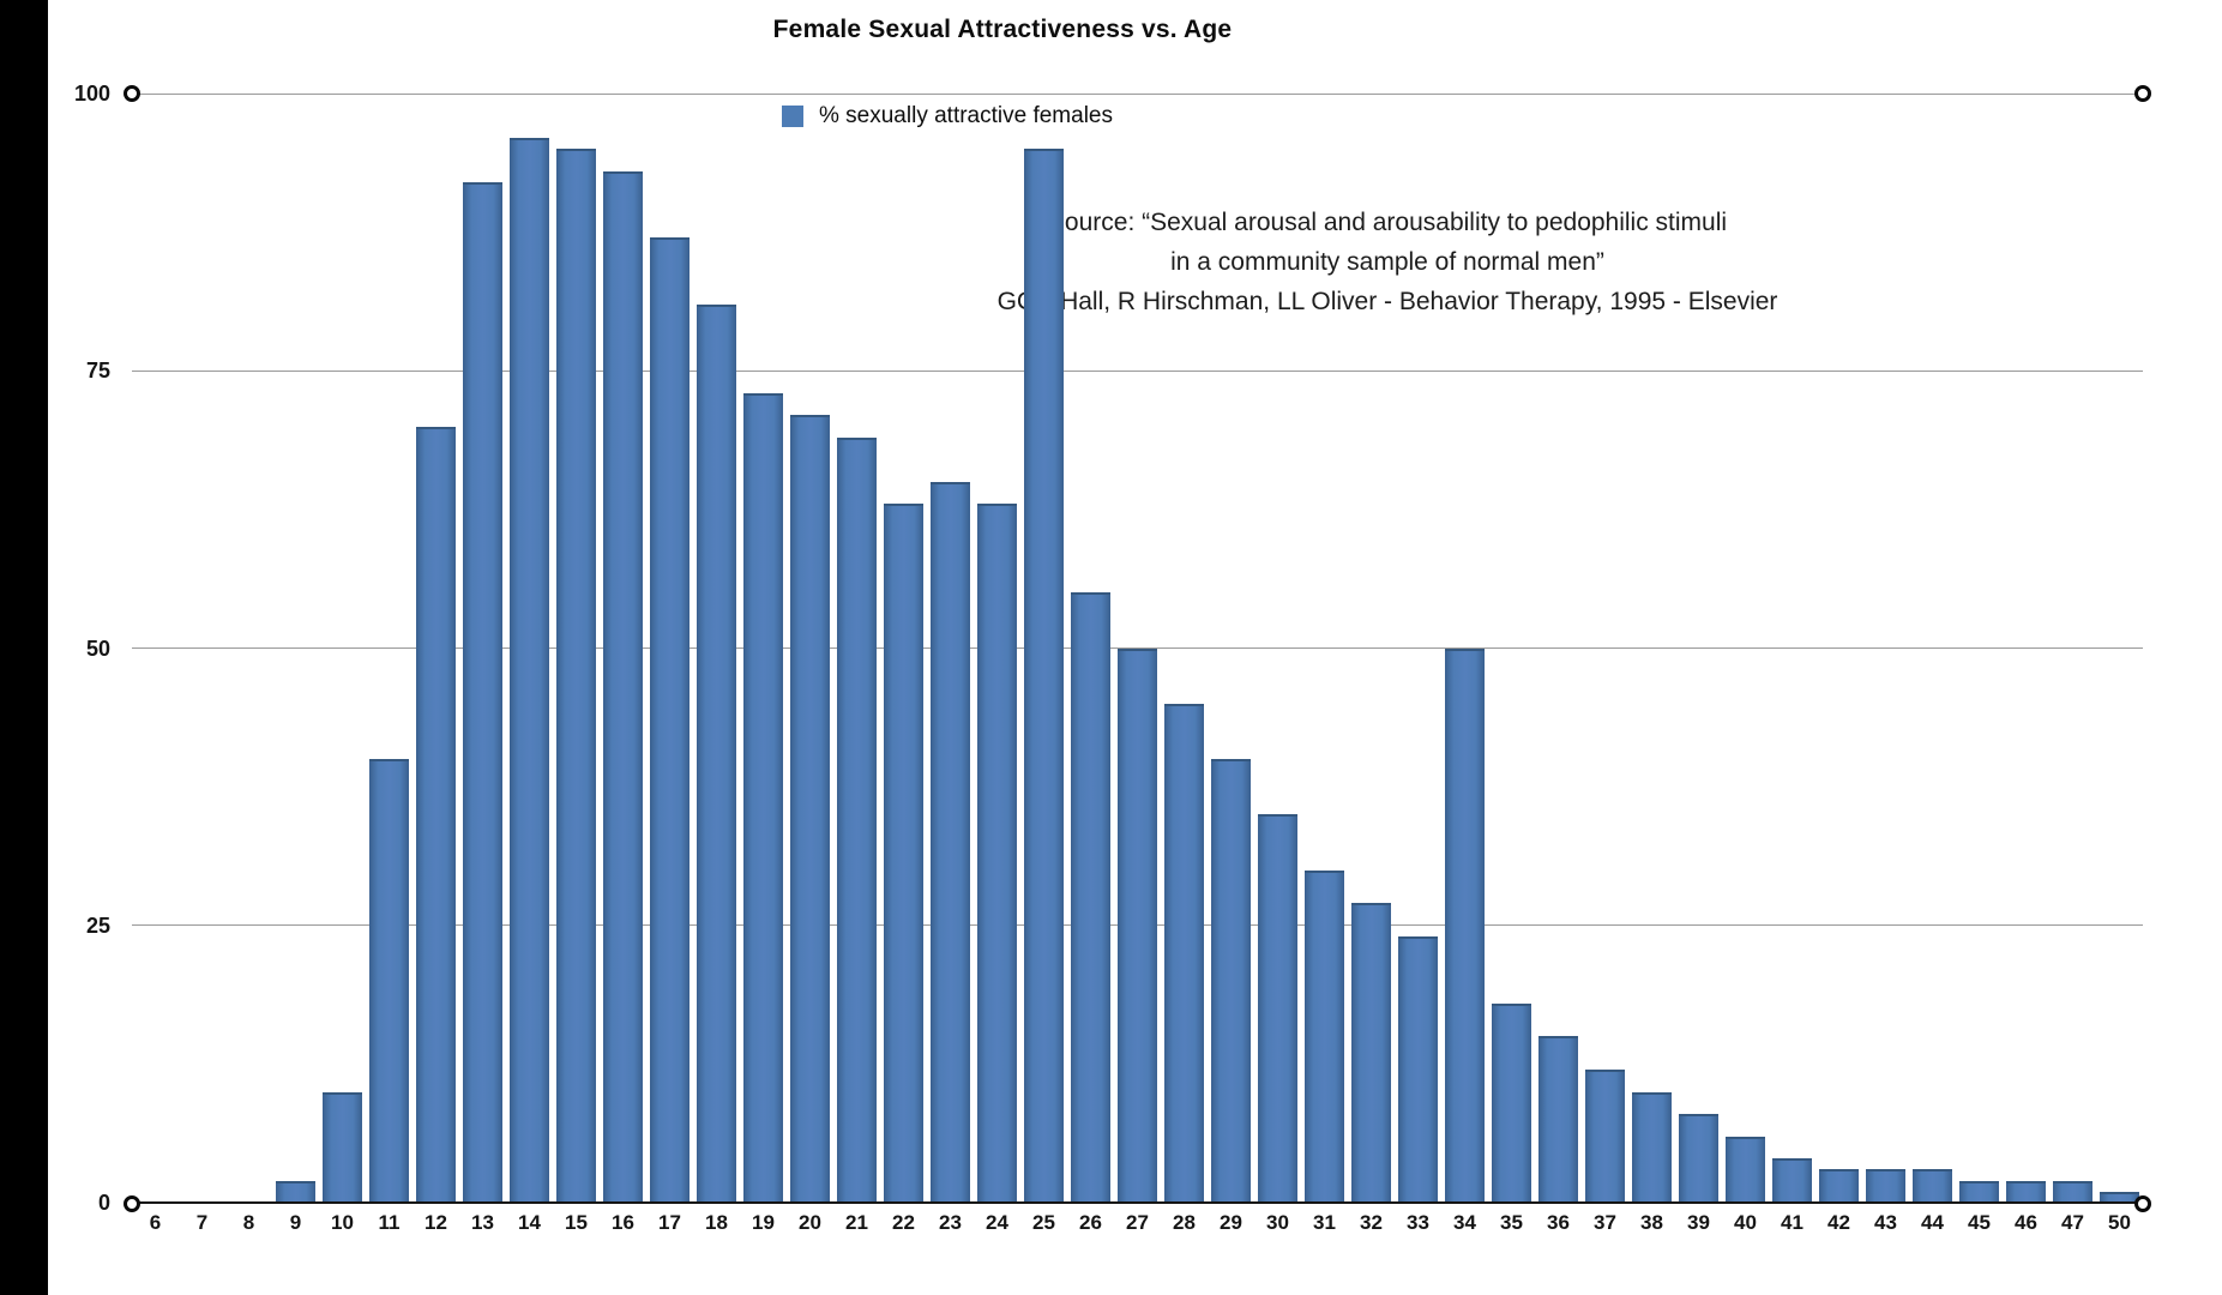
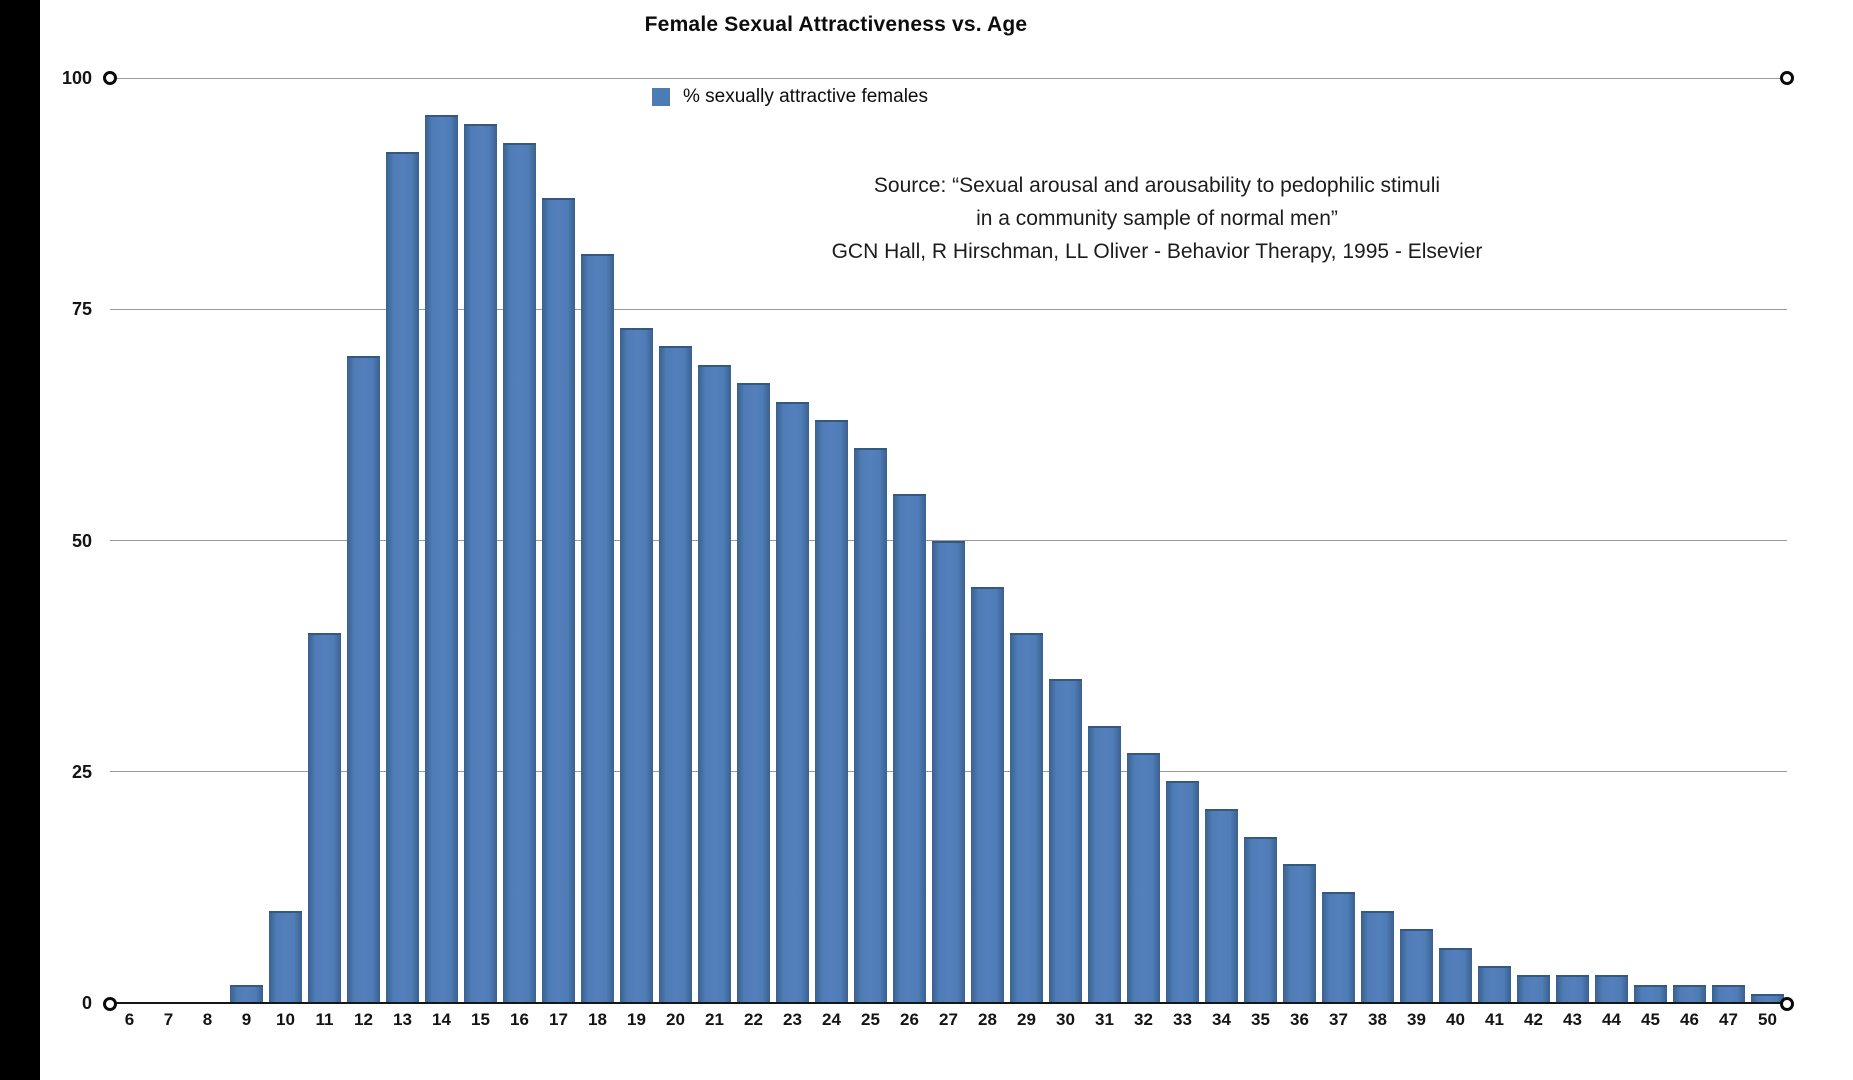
22: 63 -> 67
25: 95 -> 60
34: 50 -> 21
